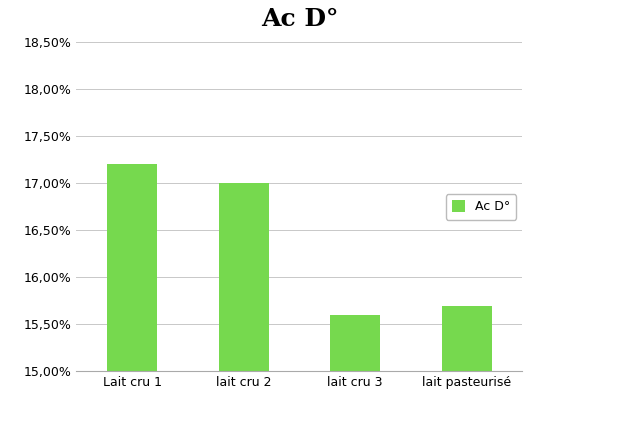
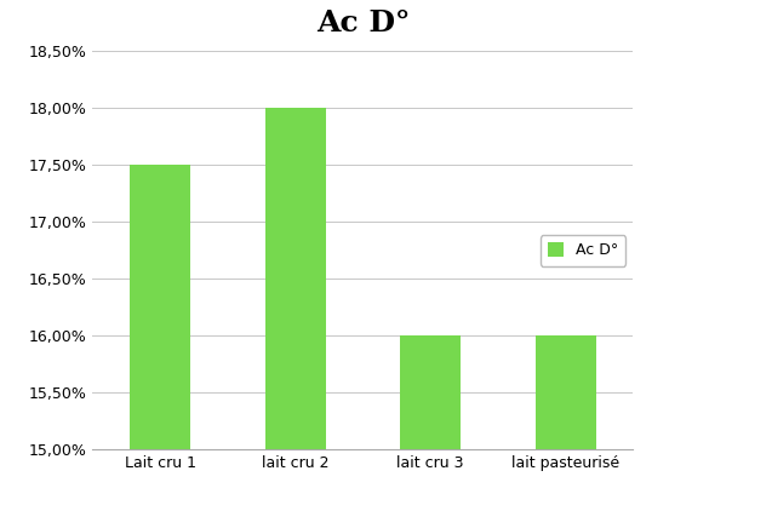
Lait cru 1: 17,2% -> 17,5%
lait cru 2: 17,0% -> 18,0%
lait cru 3: 15,6% -> 16,0%
lait pasteurisé: 15,7% -> 16,0%
